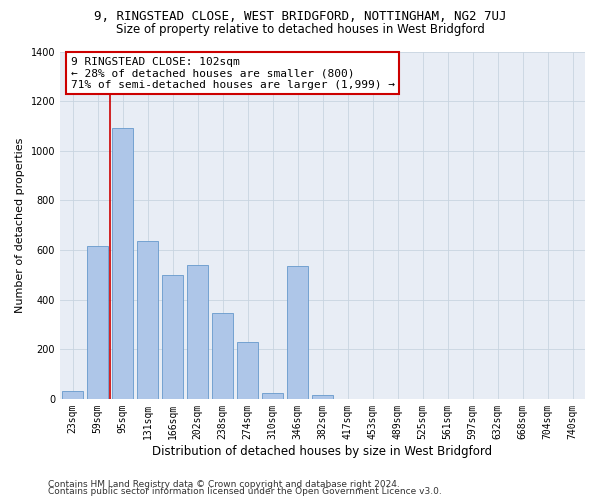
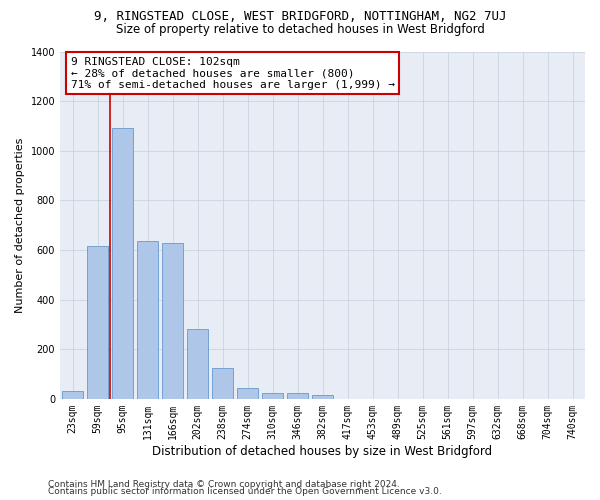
166sqm: 500 -> 630
202sqm: 540 -> 280
238sqm: 345 -> 125
274sqm: 230 -> 45
346sqm: 535 -> 25
